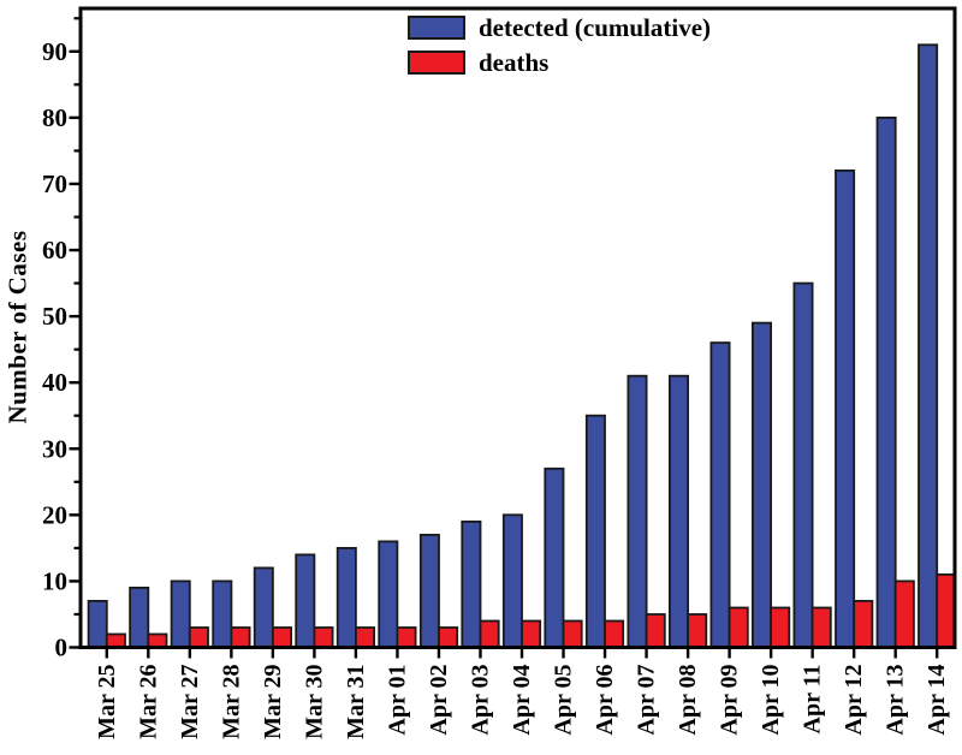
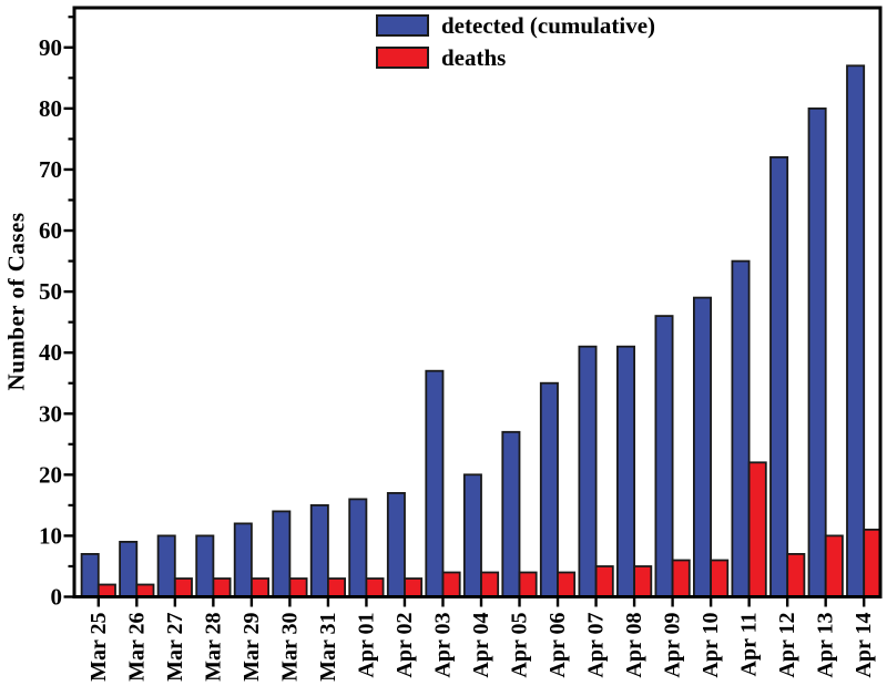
detected (cumulative)/Apr 03: 19 -> 37
deaths/Apr 11: 6 -> 22
detected (cumulative)/Apr 14: 91 -> 87
